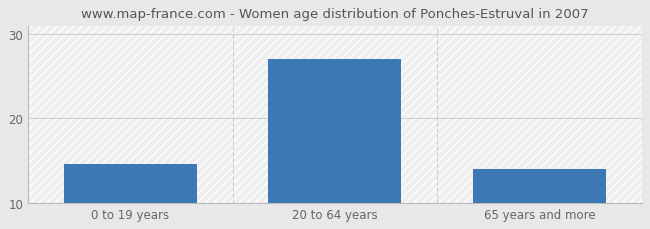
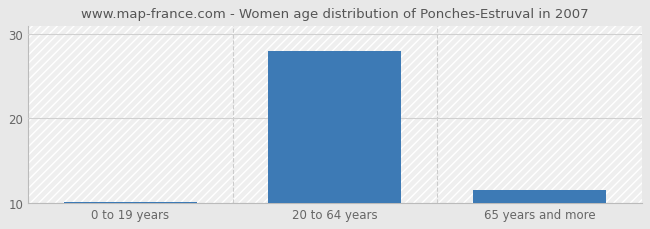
0 to 19 years: 14.6 -> 10.1
20 to 64 years: 27.0 -> 28.0
65 years and more: 14.0 -> 11.5
